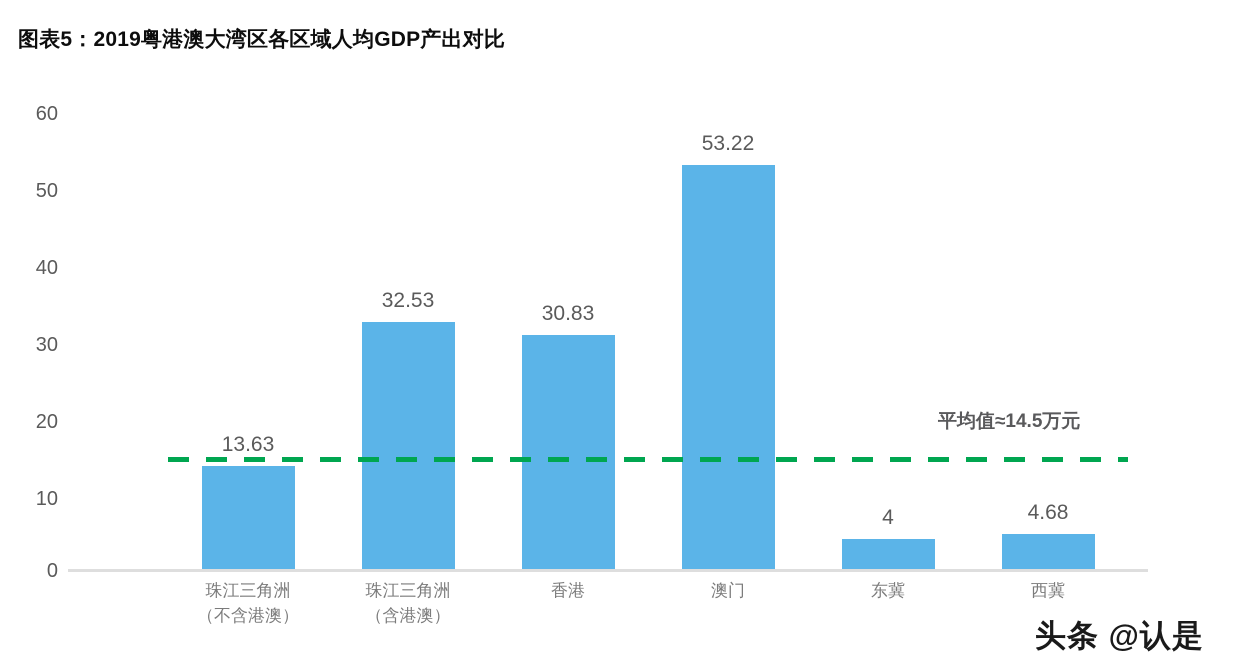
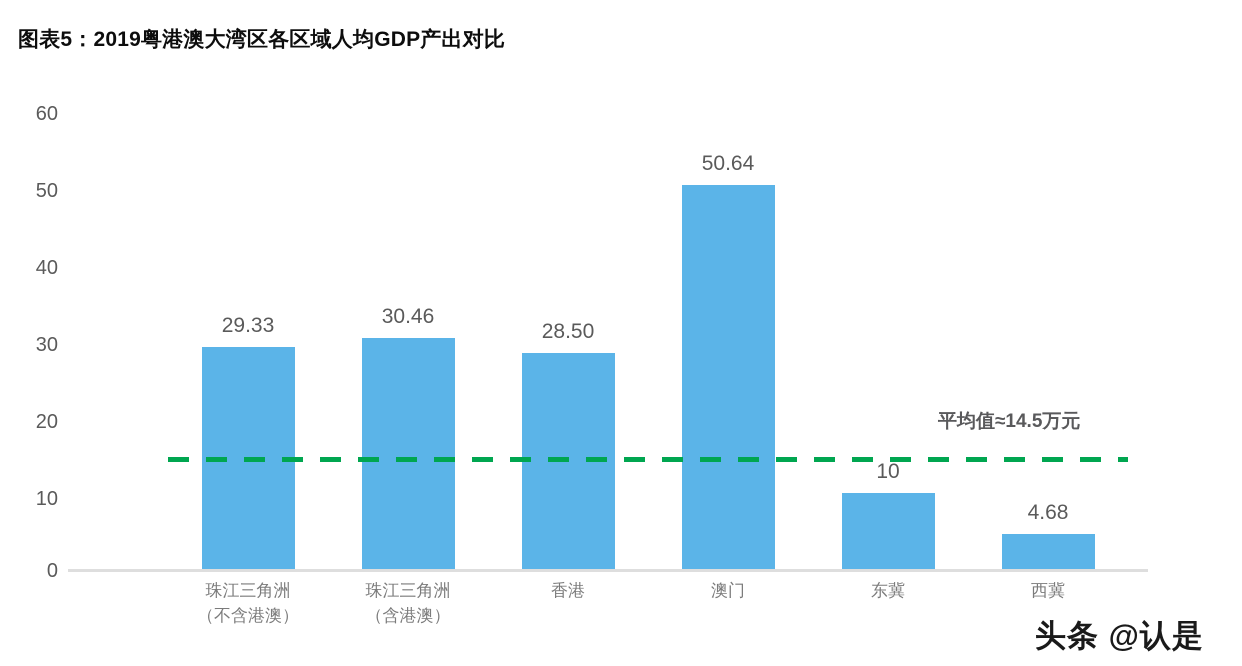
珠江三角洲 （不含港澳）: 13.63 -> 29.33
珠江三角洲 （含港澳）: 32.53 -> 30.46
香港: 30.83 -> 28.50
澳门: 53.22 -> 50.64
东冀: 4 -> 10
